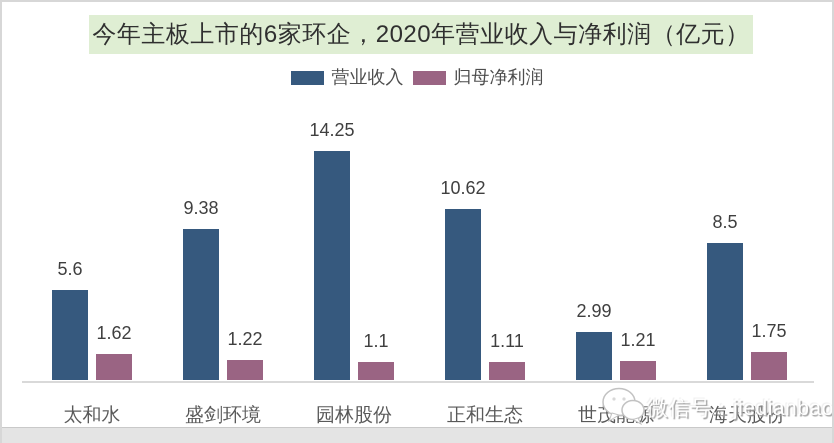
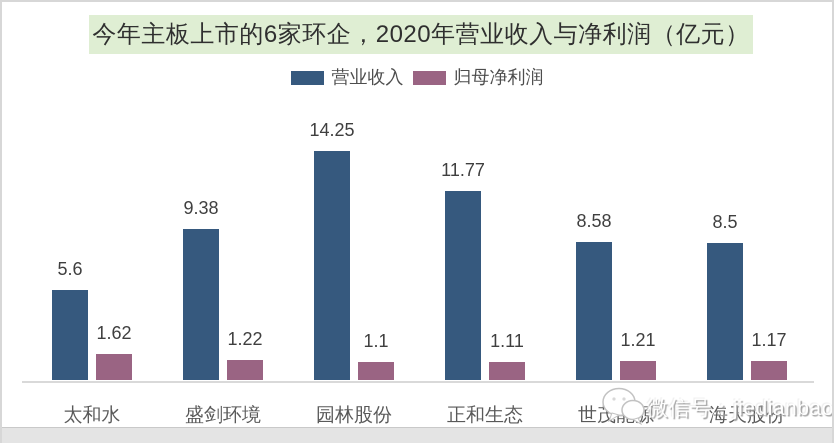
营业收入/正和生态: 10.62 -> 11.77
营业收入/世茂能源: 2.99 -> 8.58
归母净利润/海天股份: 1.75 -> 1.17
